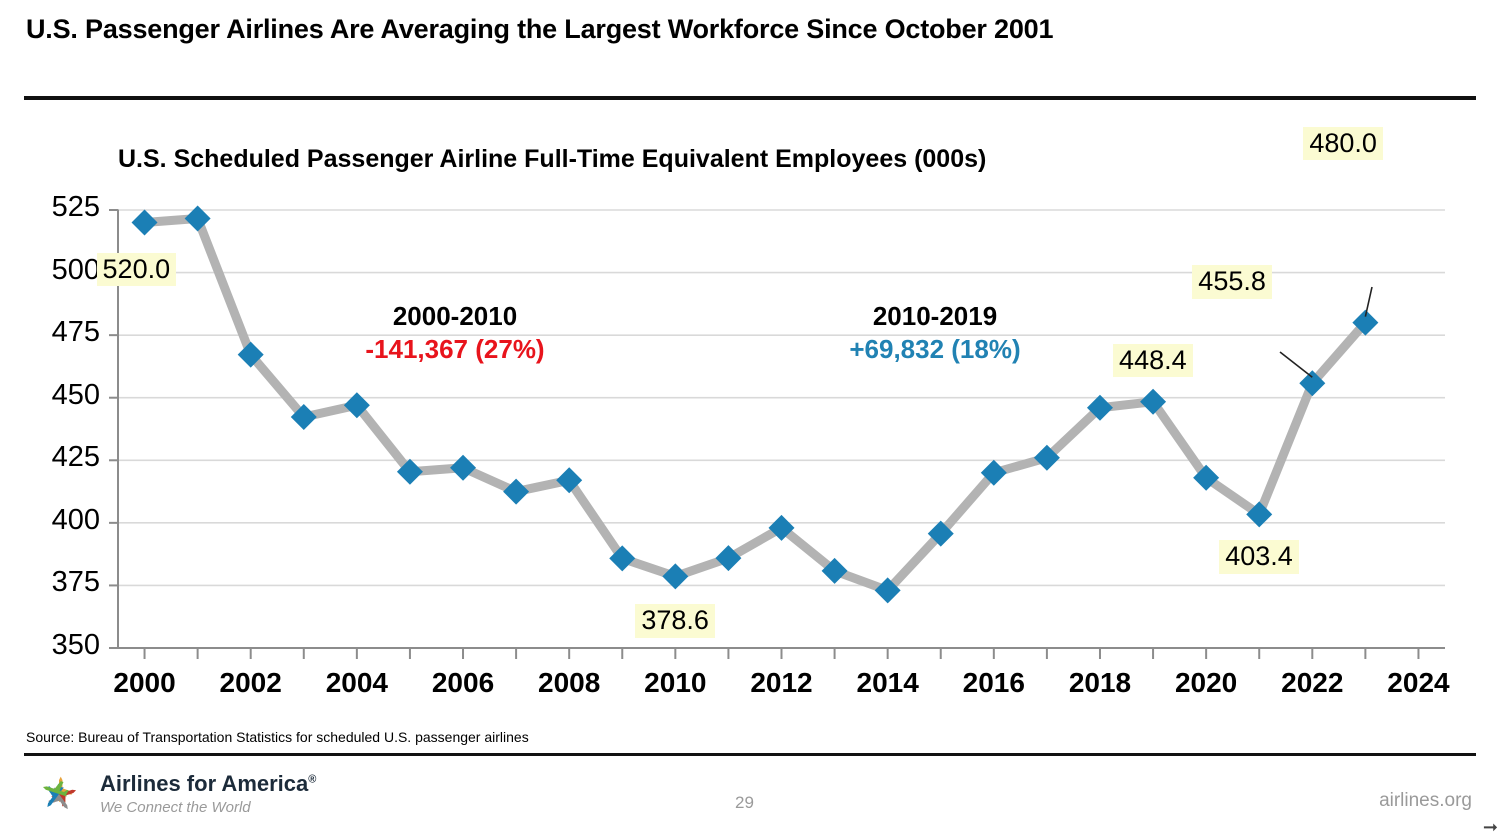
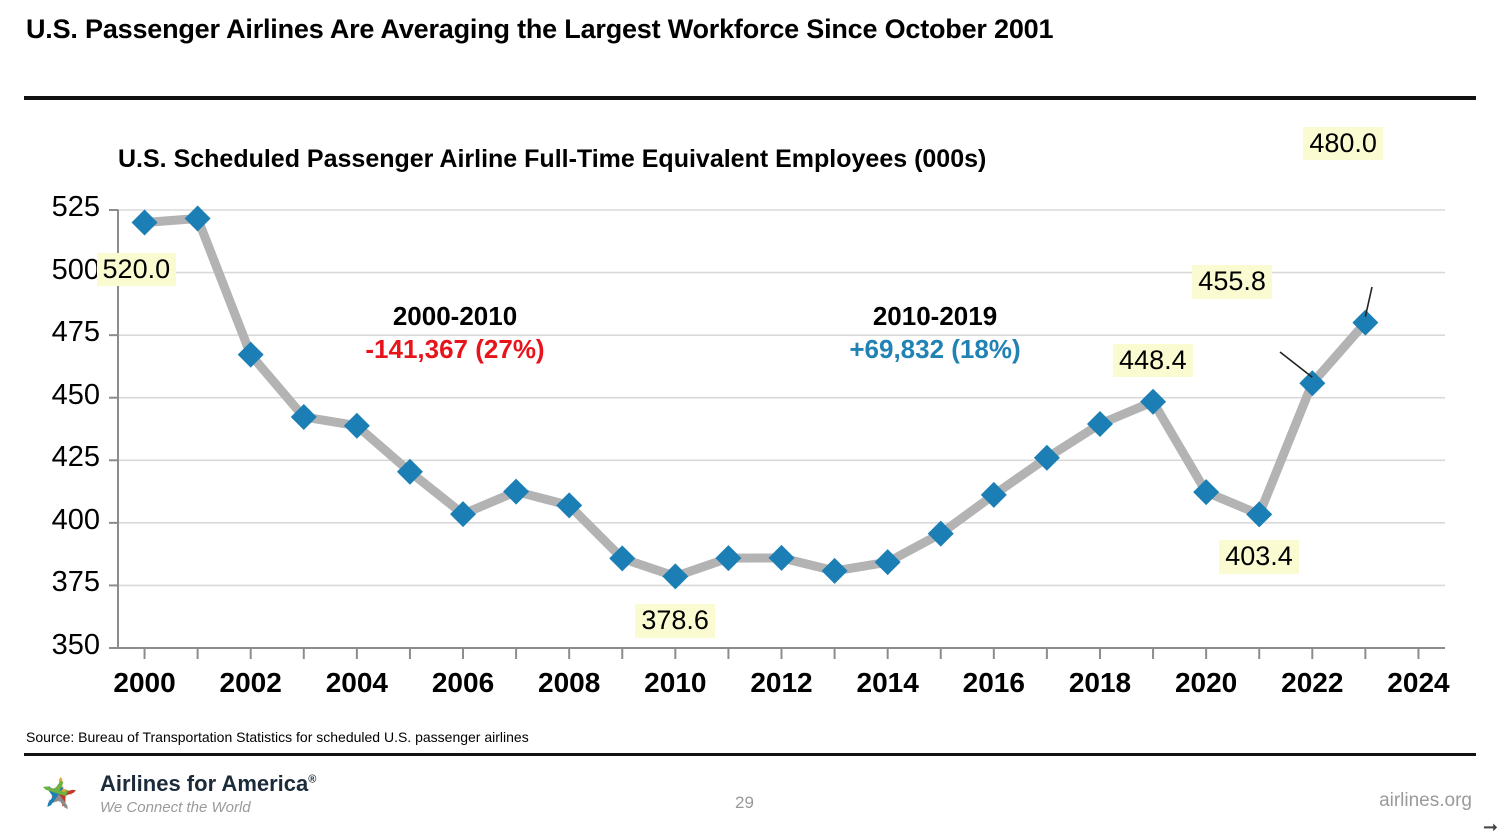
2004: 447 -> 439
2006: 422 -> 404
2008: 417 -> 407
2012: 398 -> 386
2014: 373 -> 384
2016: 420 -> 411
2018: 446 -> 440
2020: 418 -> 412
